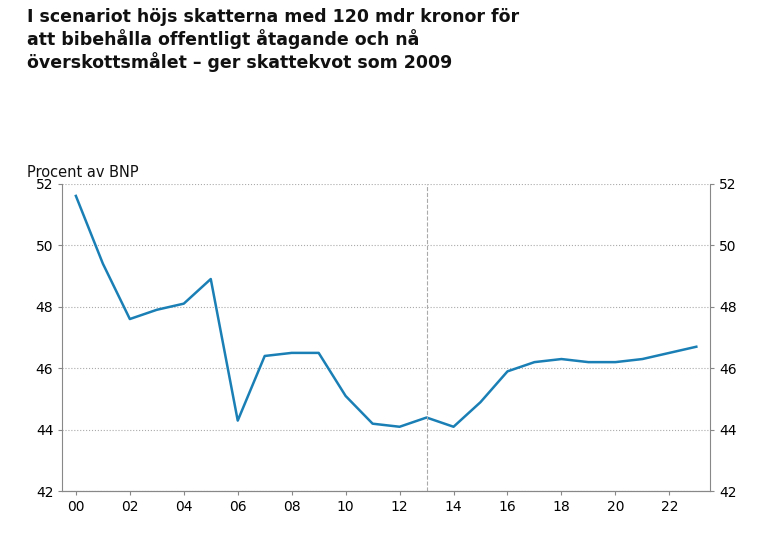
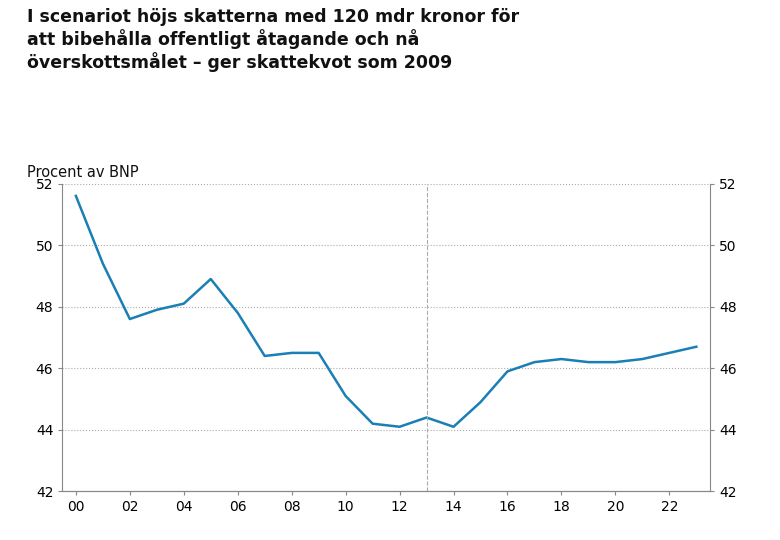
06: 44.3 -> 47.8
